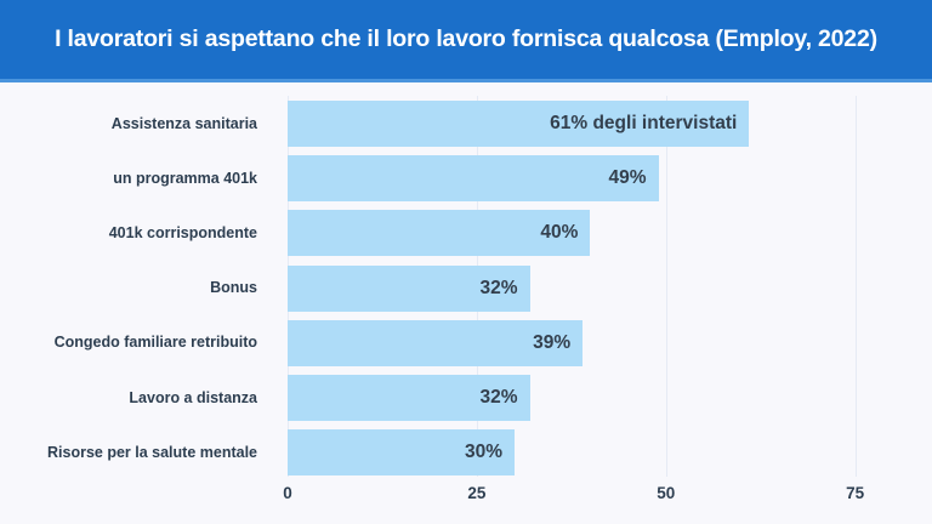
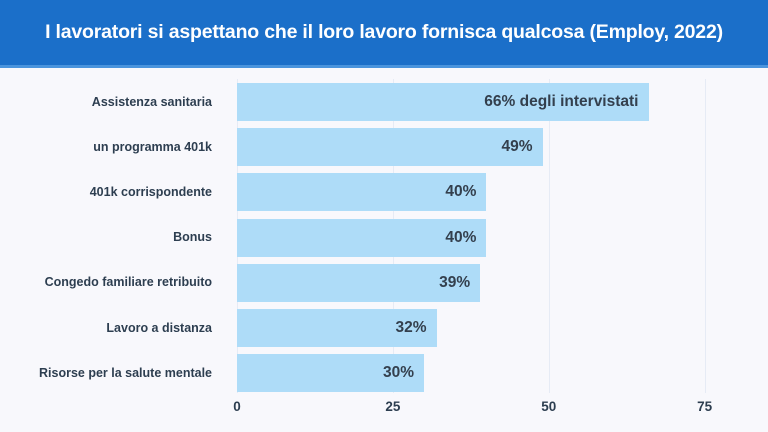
Assistenza sanitaria: 61% -> 66%
Bonus: 32% -> 40%
